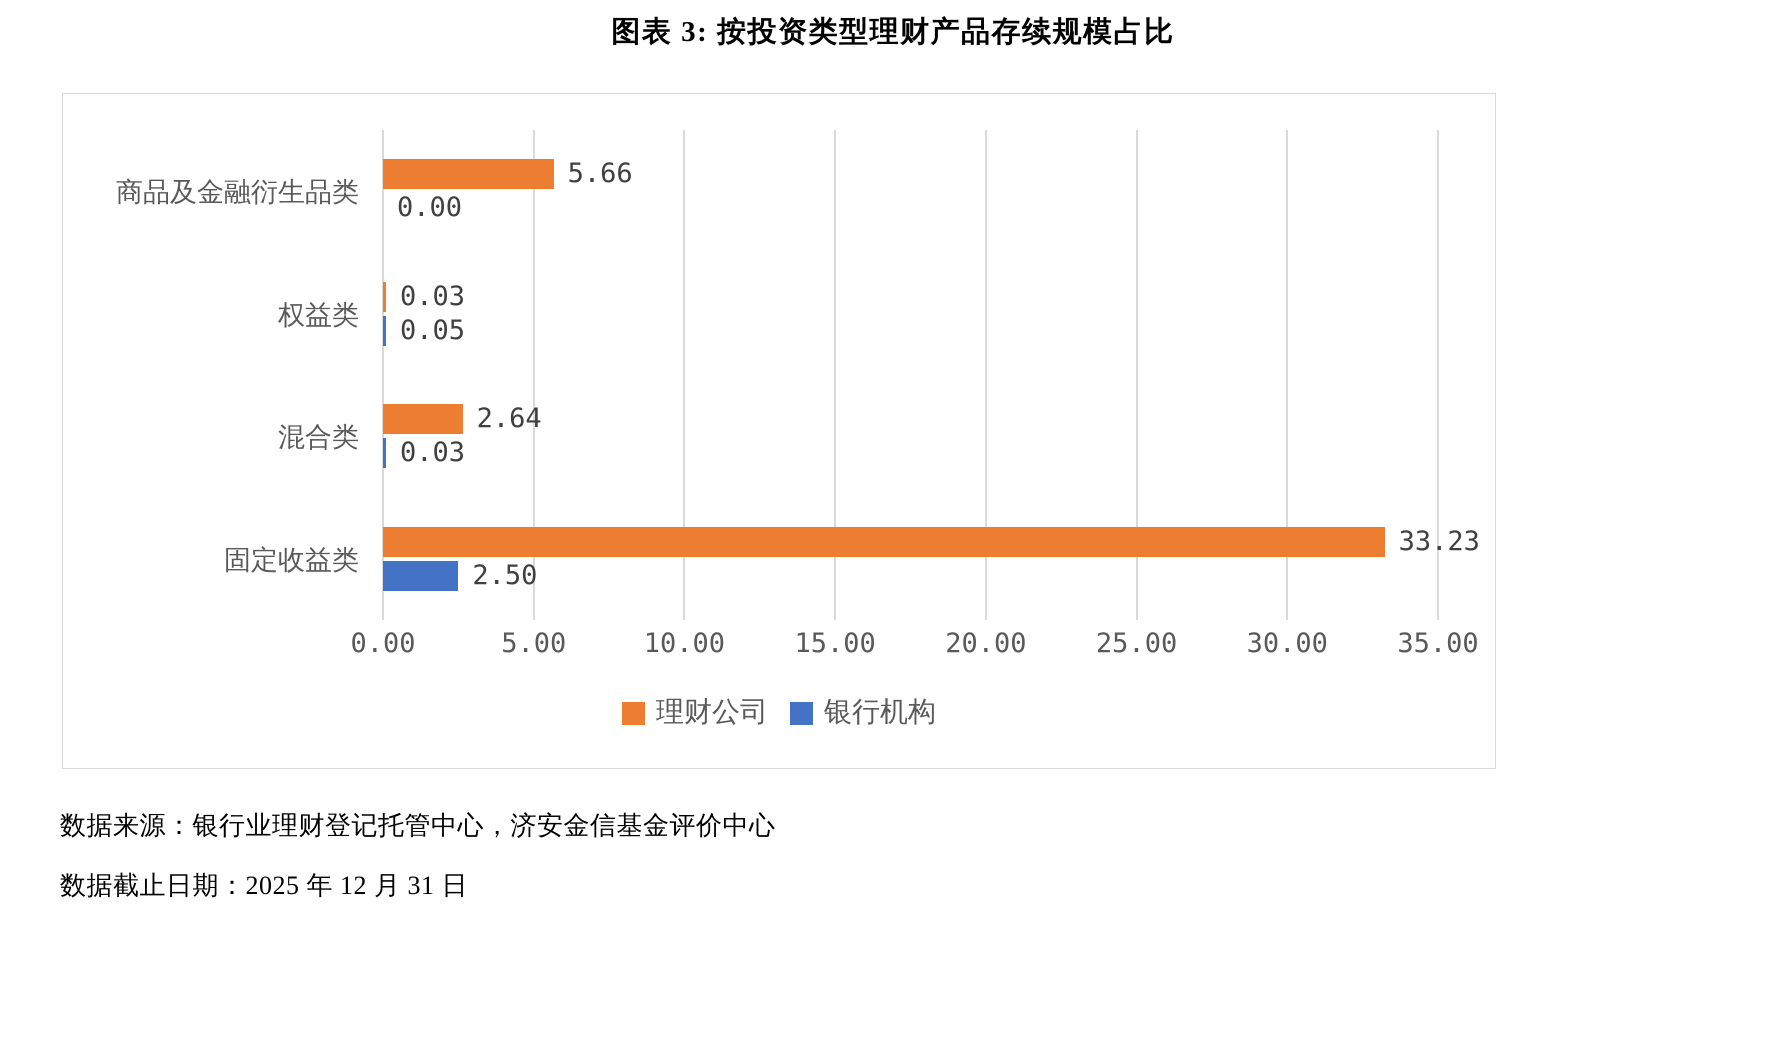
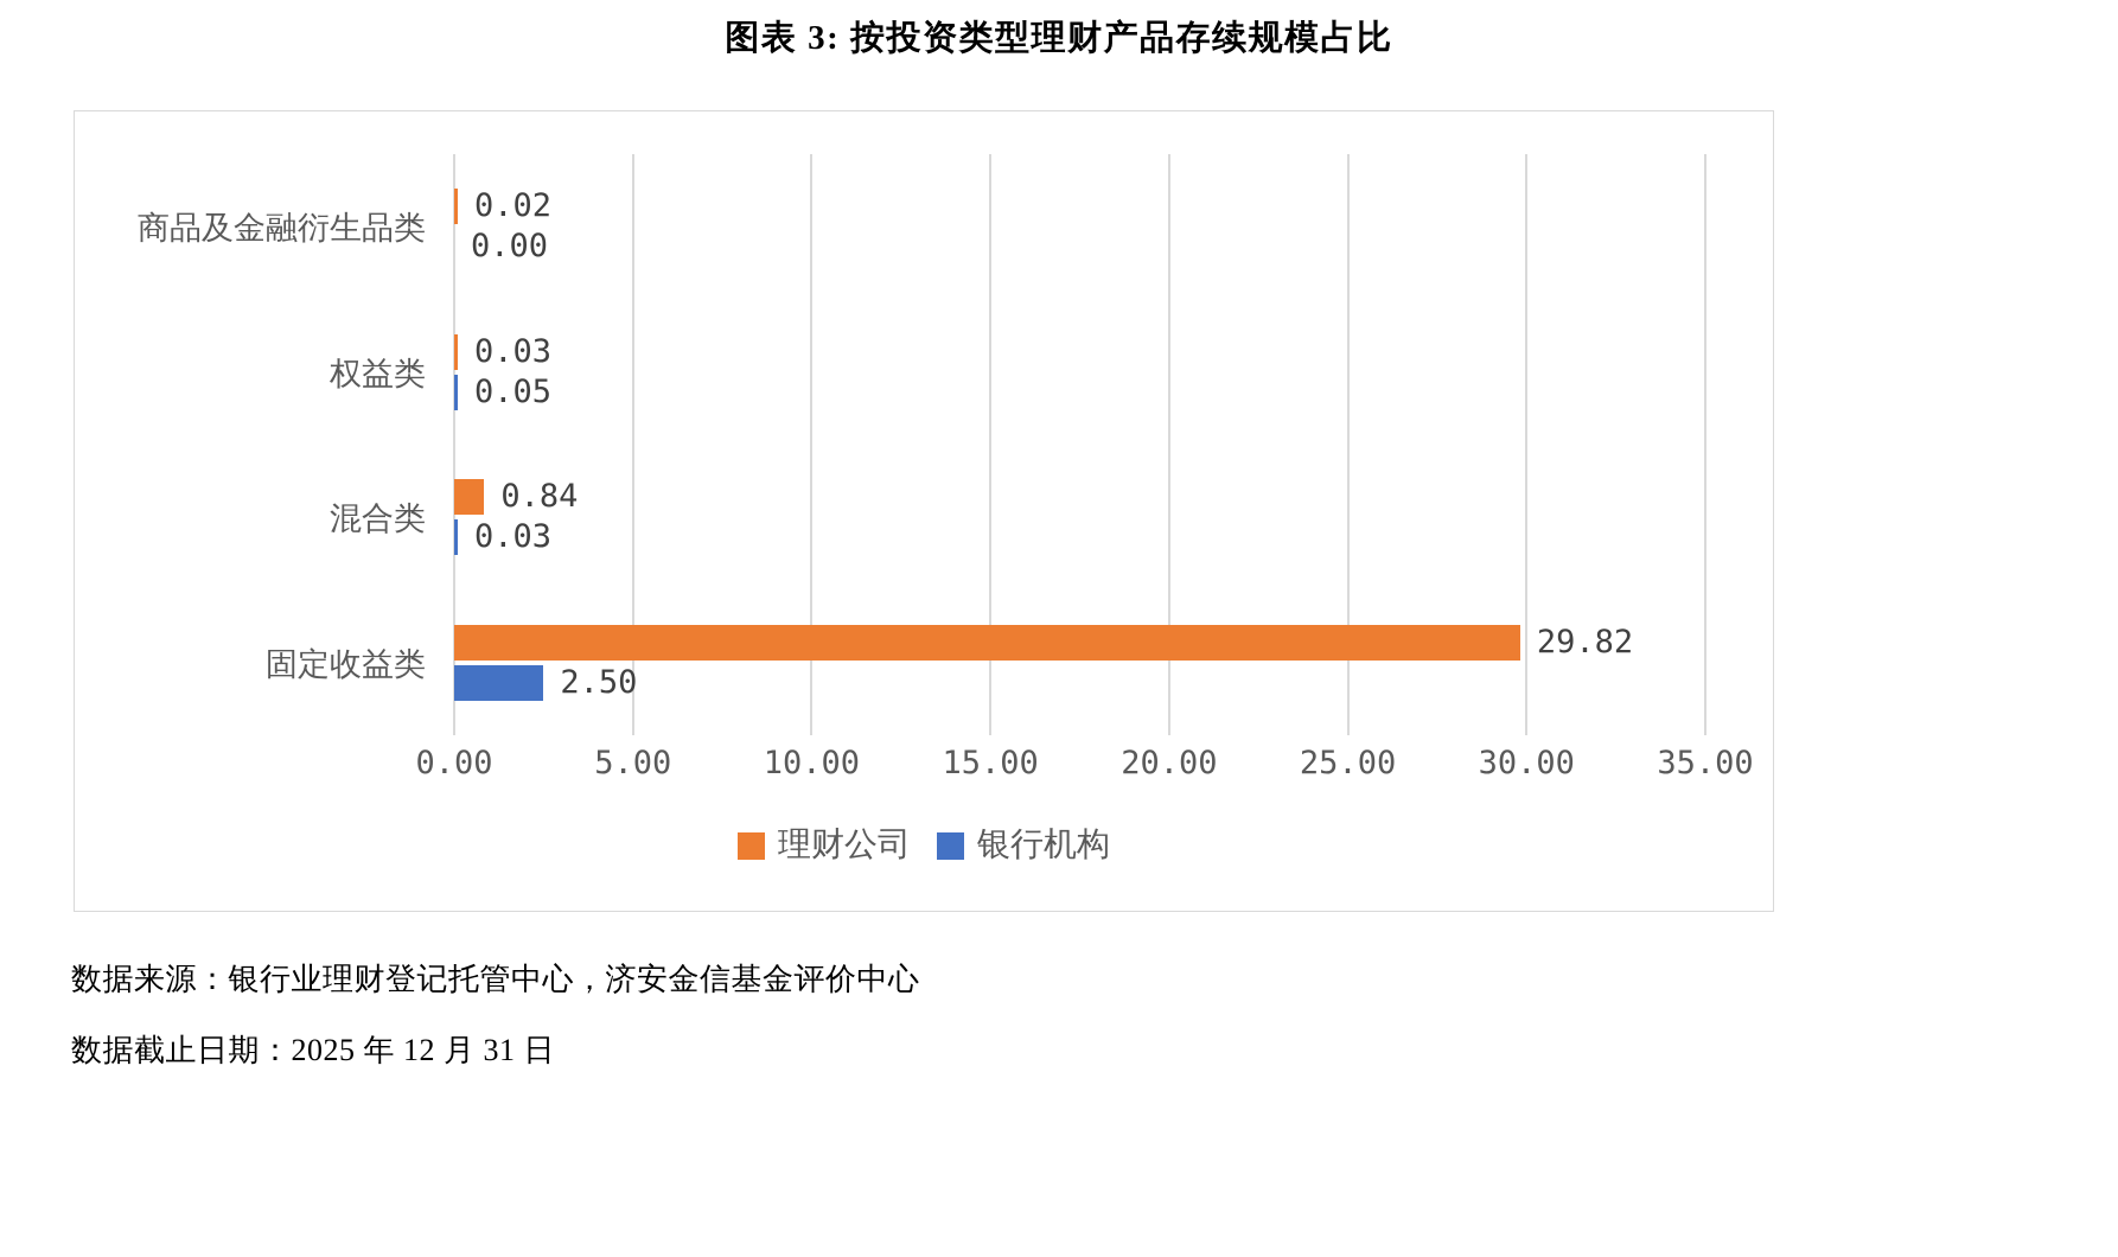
理财公司/商品及金融衍生品类: 5.66 -> 0.02
理财公司/混合类: 2.64 -> 0.84
理财公司/固定收益类: 33.23 -> 29.82
